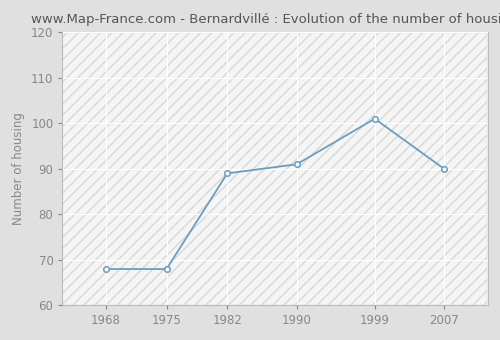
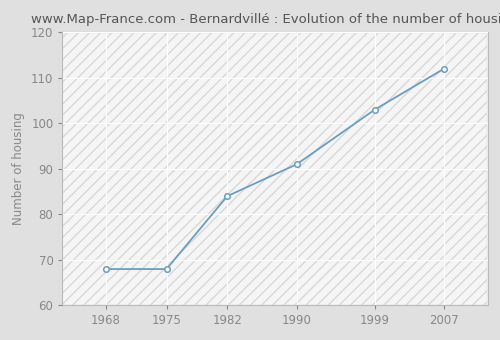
1982: 89 -> 84
1999: 101 -> 103
2007: 90 -> 112
